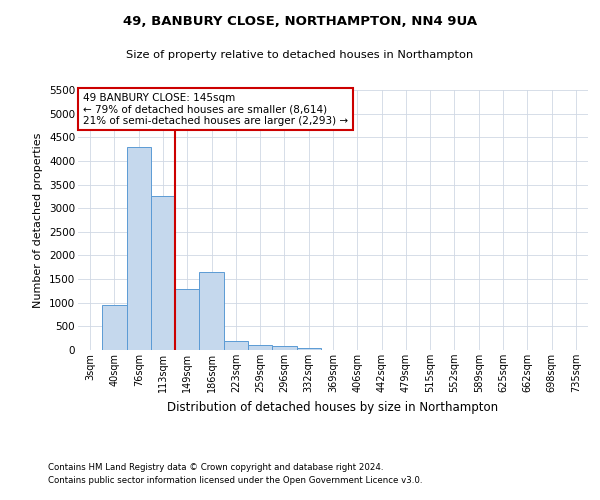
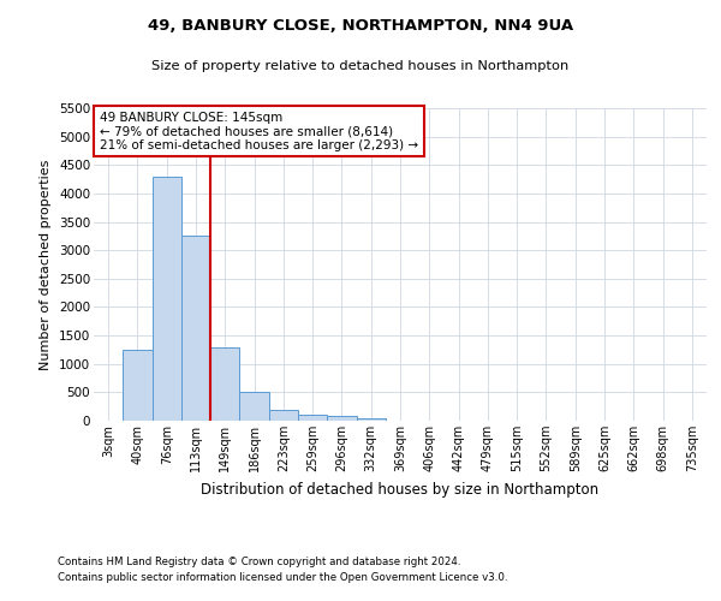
40sqm: 950 -> 1250
186sqm: 1650 -> 500
